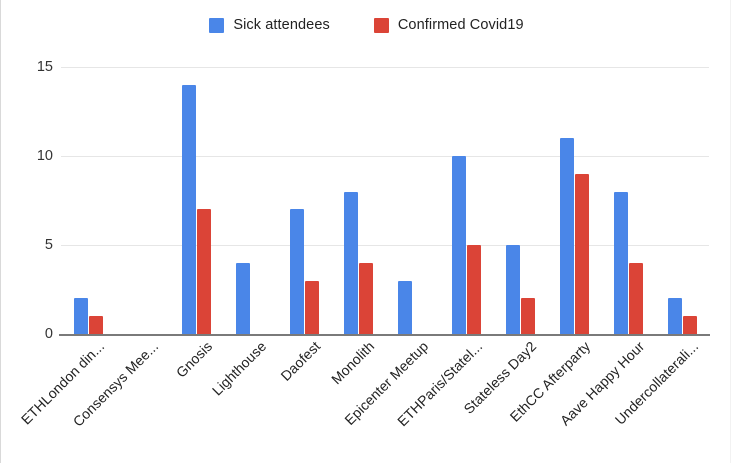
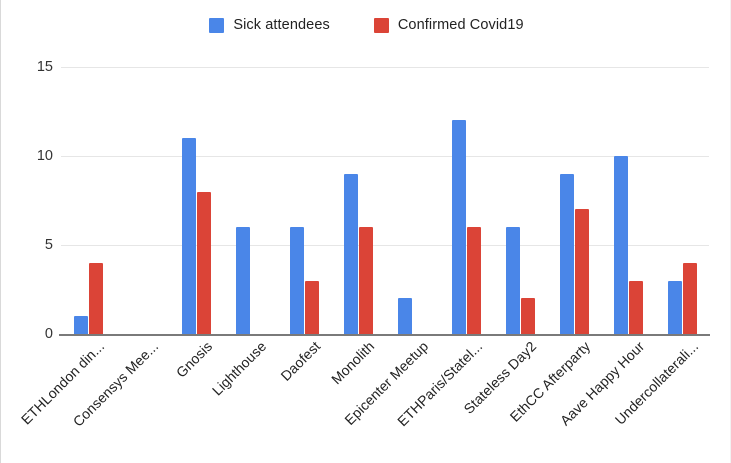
Sick attendees/ETHLondon din...: 2 -> 1
Confirmed Covid19/ETHLondon din...: 1 -> 4
Sick attendees/Gnosis: 14 -> 11
Confirmed Covid19/Gnosis: 7 -> 8
Sick attendees/Lighthouse: 4 -> 6
Sick attendees/Daofest: 7 -> 6
Sick attendees/Monolith: 8 -> 9
Confirmed Covid19/Monolith: 4 -> 6
Sick attendees/Epicenter Meetup: 3 -> 2
Sick attendees/ETHParis/Statel...: 10 -> 12
Confirmed Covid19/ETHParis/Statel...: 5 -> 6
Sick attendees/Stateless Day2: 5 -> 6
Sick attendees/EthCC Afterparty: 11 -> 9
Confirmed Covid19/EthCC Afterparty: 9 -> 7
Sick attendees/Aave Happy Hour: 8 -> 10
Confirmed Covid19/Aave Happy Hour: 4 -> 3
Sick attendees/Undercollaterali...: 2 -> 3
Confirmed Covid19/Undercollaterali...: 1 -> 4
